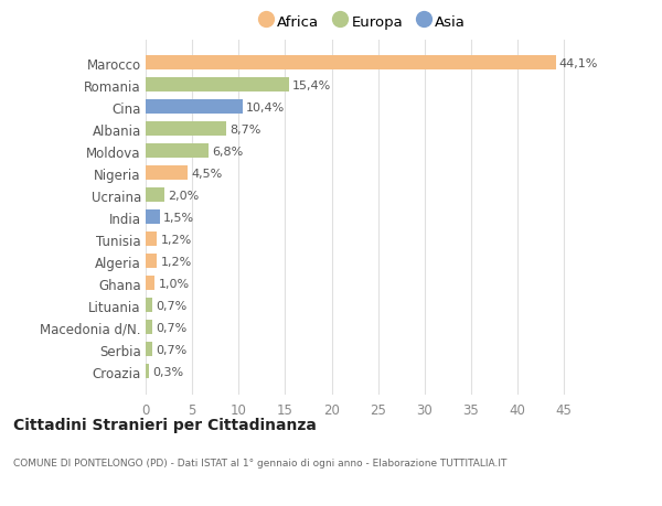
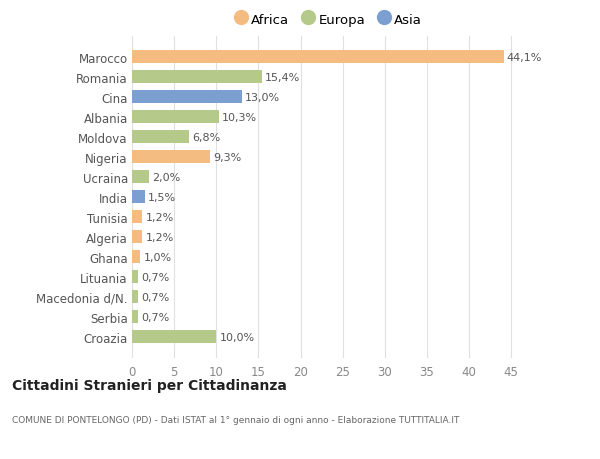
Cina: 10,4% -> 13,0%
Albania: 8,7% -> 10,3%
Nigeria: 4,5% -> 9,3%
Croazia: 0,3% -> 10,0%
